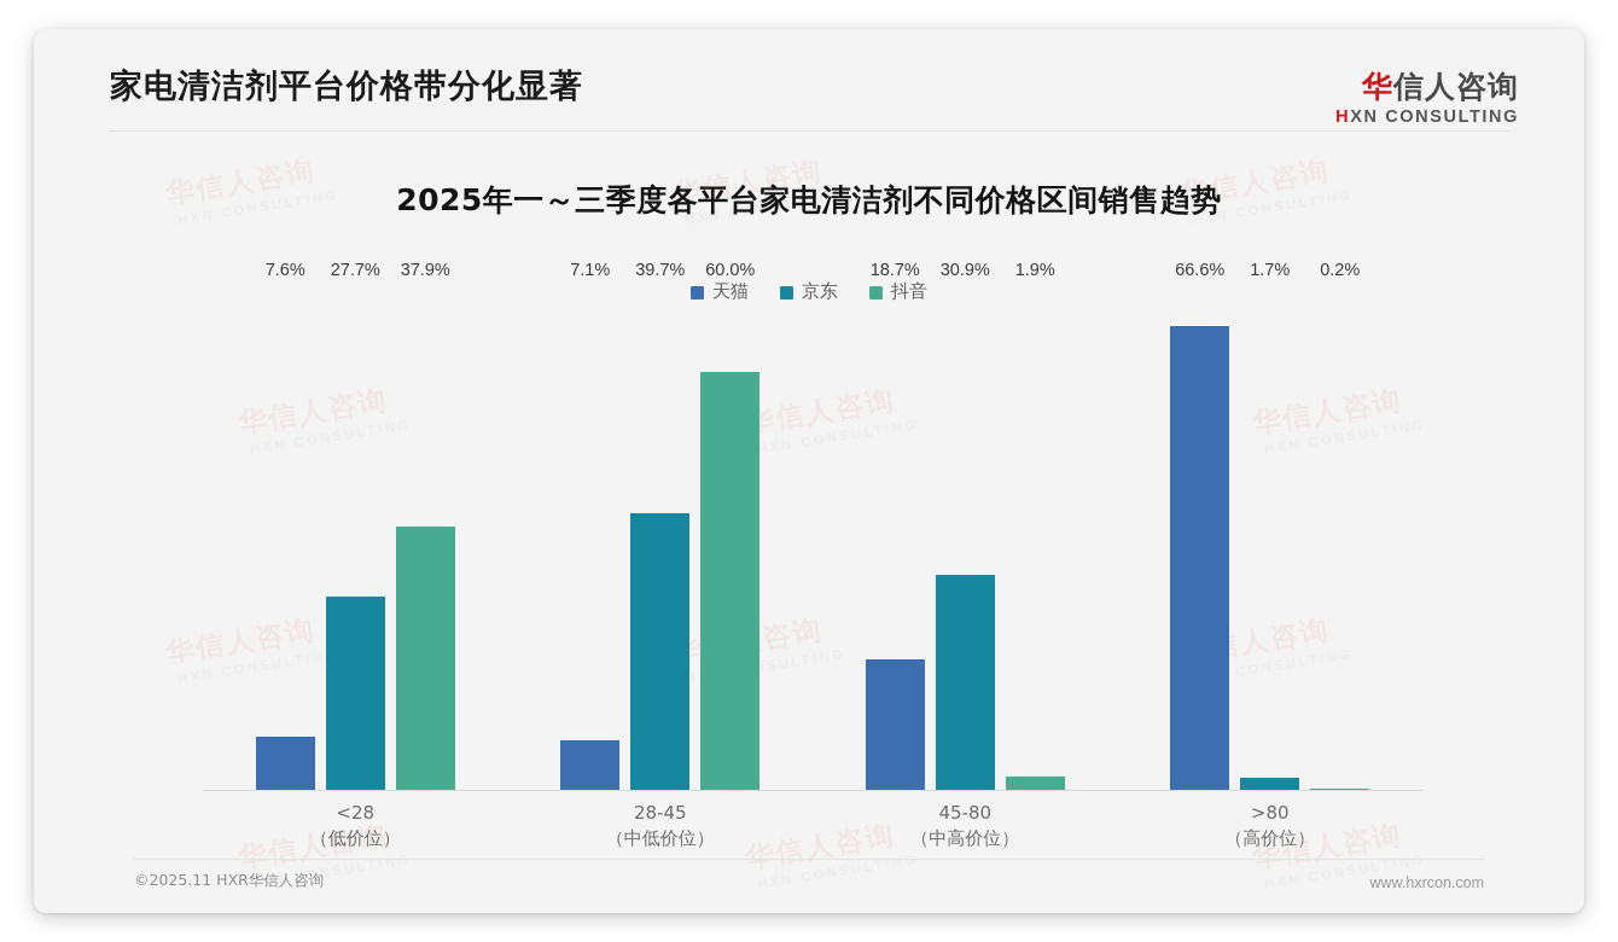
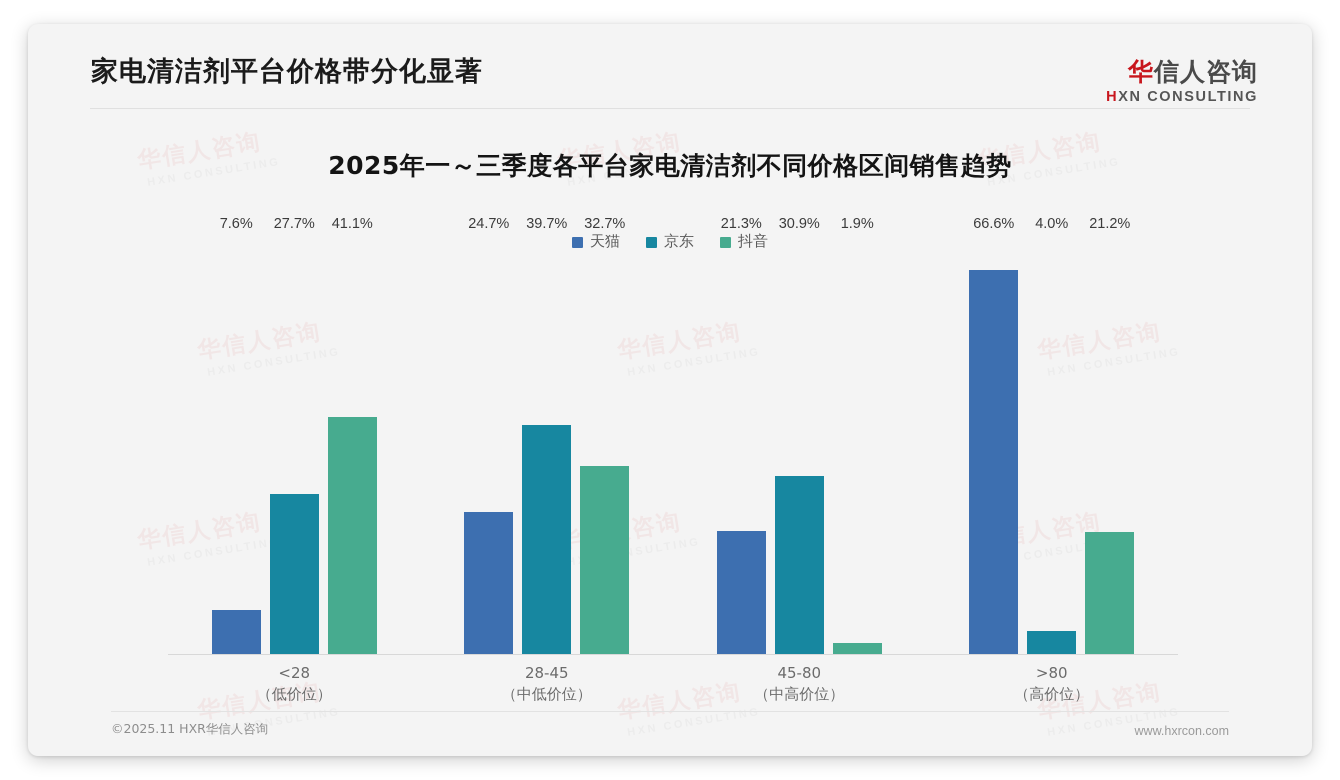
抖音/<28: 37.9% -> 41.1%
天猫/28-45: 7.1% -> 24.7%
抖音/28-45: 60.0% -> 32.7%
天猫/45-80: 18.7% -> 21.3%
京东/>80: 1.7% -> 4.0%
抖音/>80: 0.2% -> 21.2%
